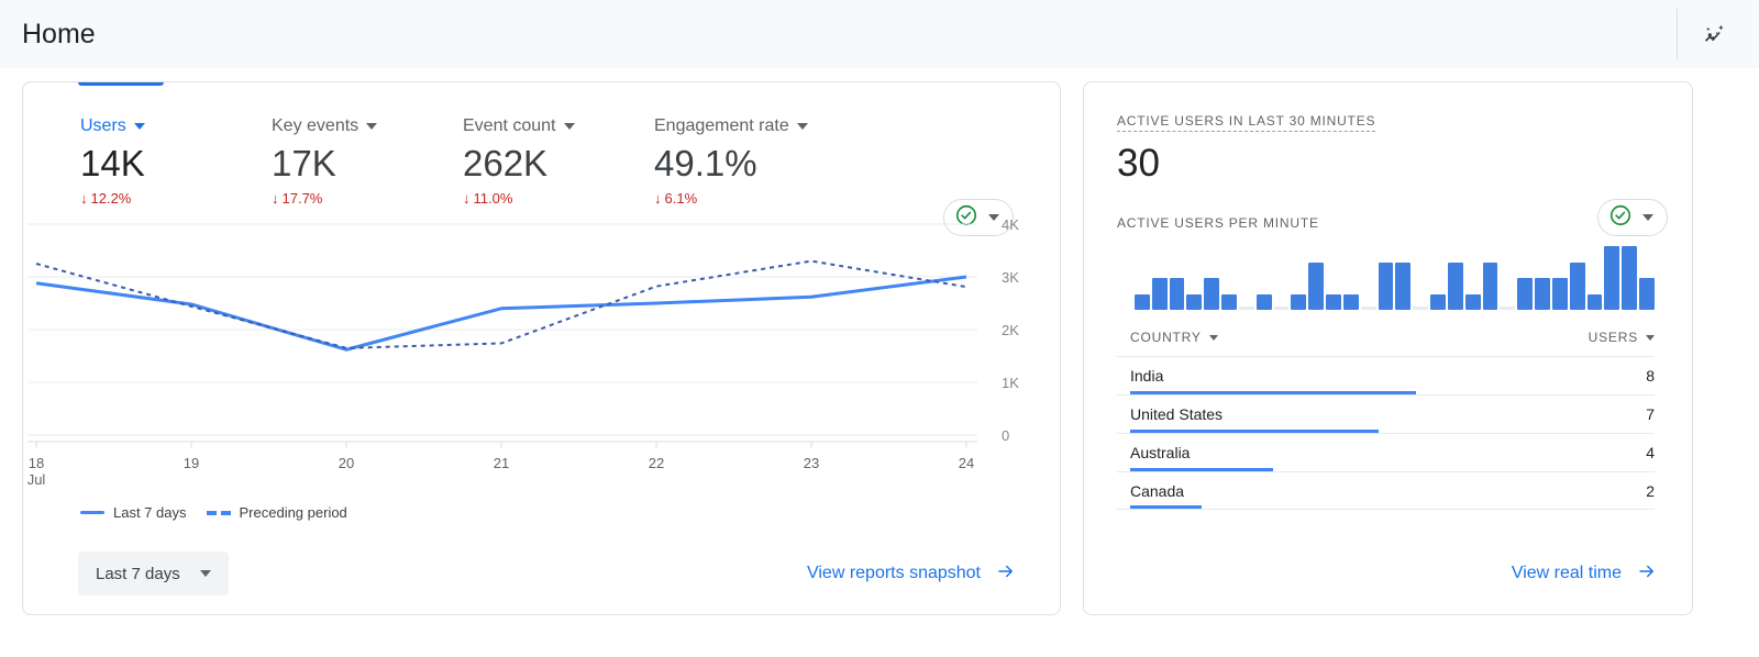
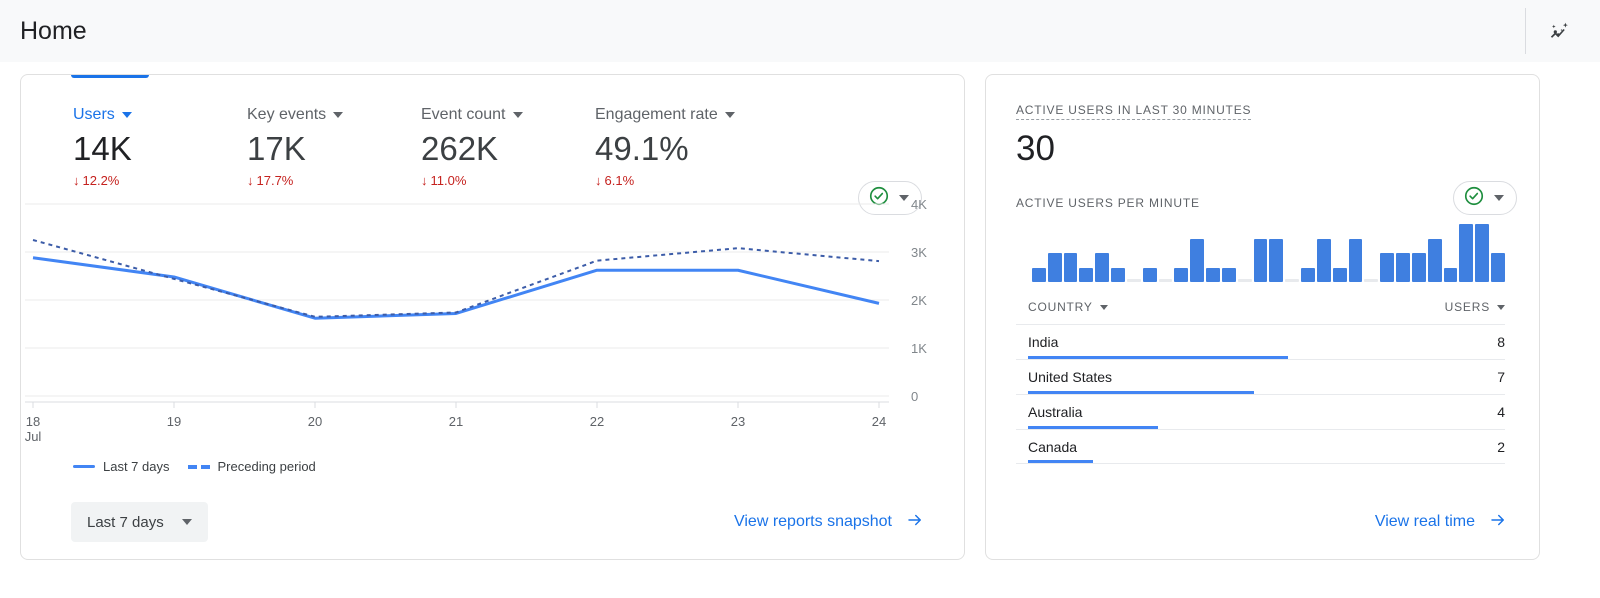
Last 7 days/21: 2.4K -> 1.7K
Last 7 days/22: 2.5K -> 2.6K
Preceding period/23: 3.3K -> 3.1K
Last 7 days/24: 3.0K -> 1.9K
